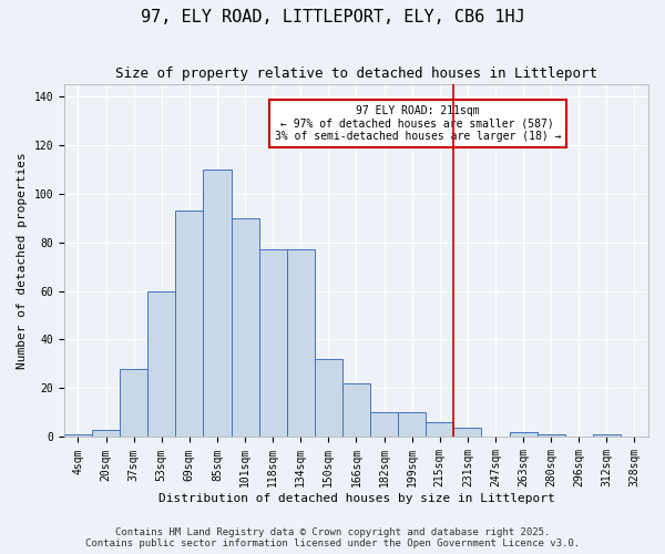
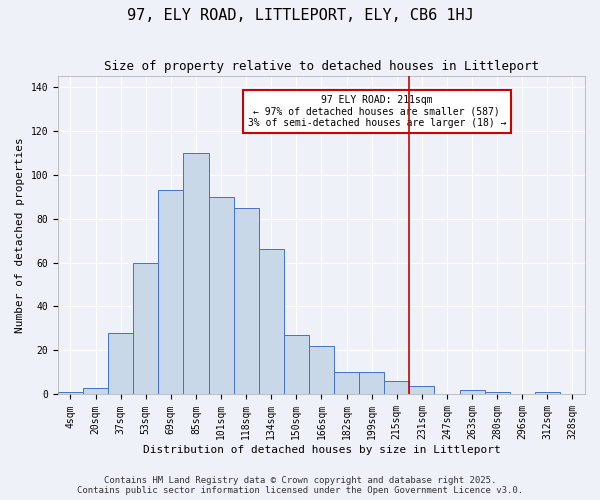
118sqm: 77 -> 85
134sqm: 77 -> 66
150sqm: 32 -> 27
